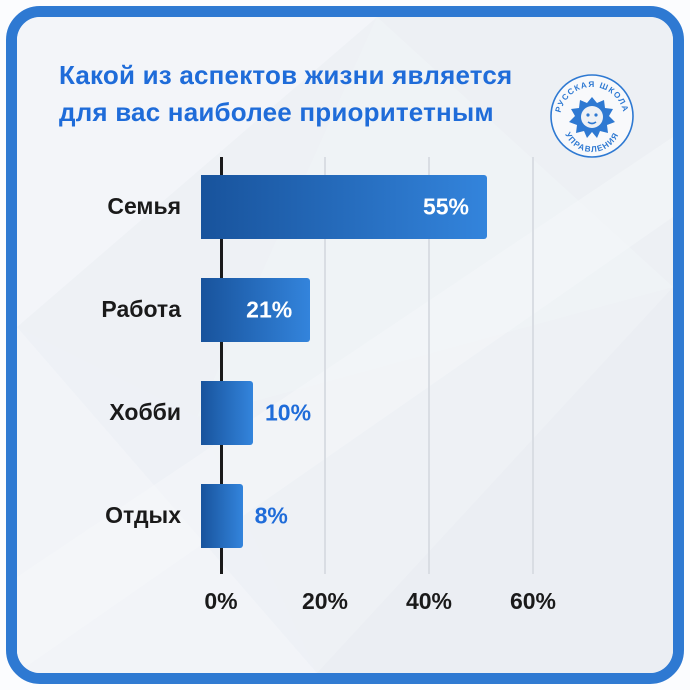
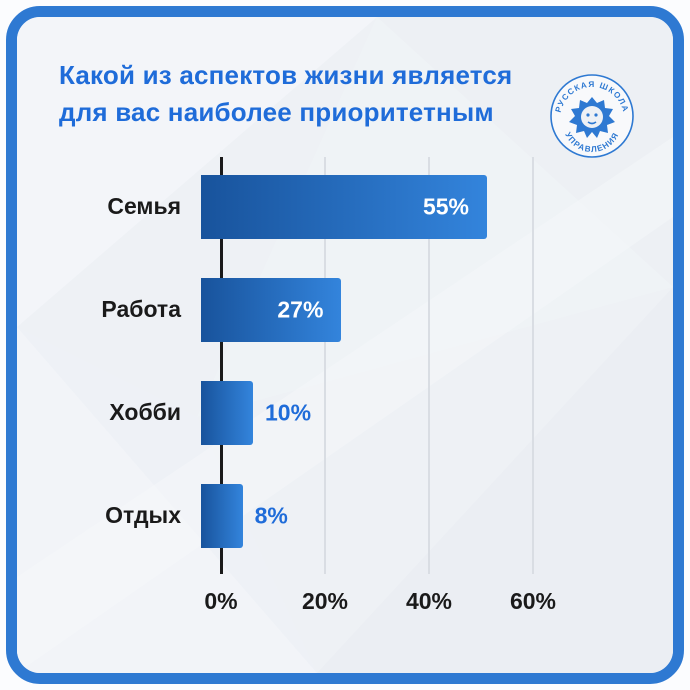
Работа: 21% -> 27%
